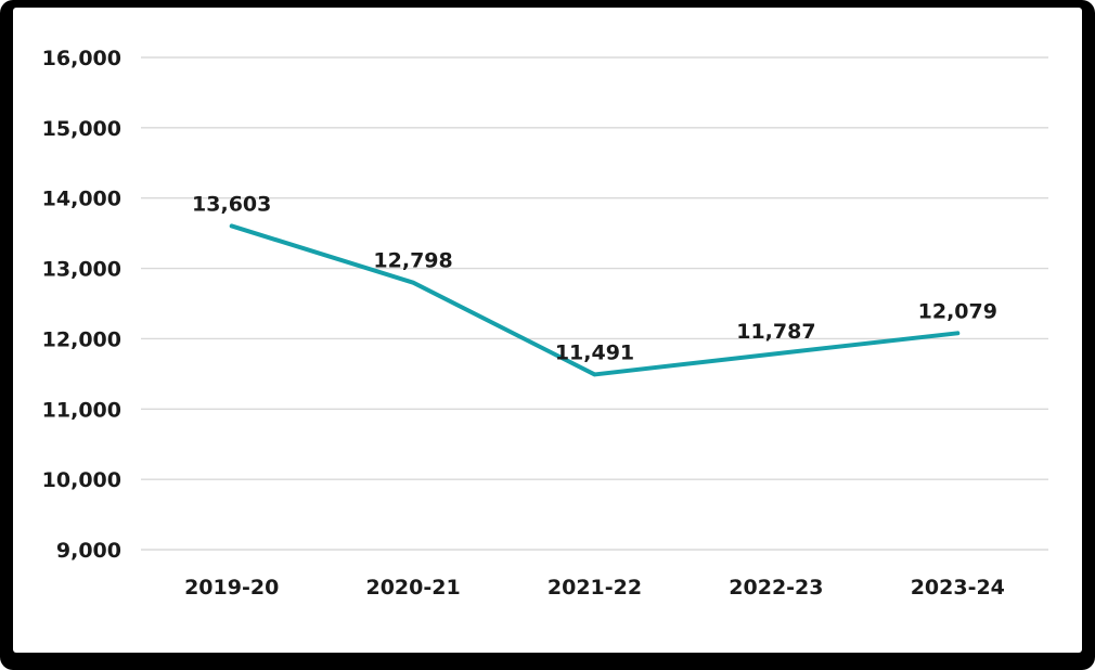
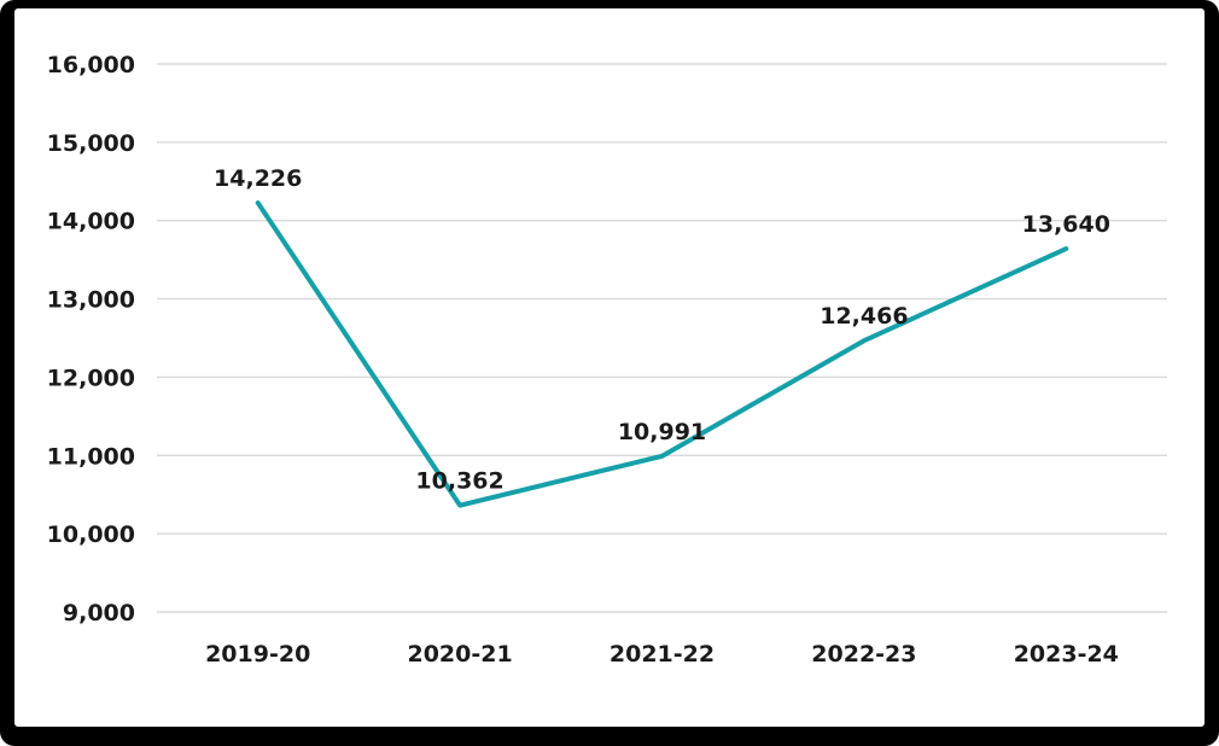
2019-20: 13,603 -> 14,226
2020-21: 12,798 -> 10,362
2021-22: 11,491 -> 10,991
2022-23: 11,787 -> 12,466
2023-24: 12,079 -> 13,640
